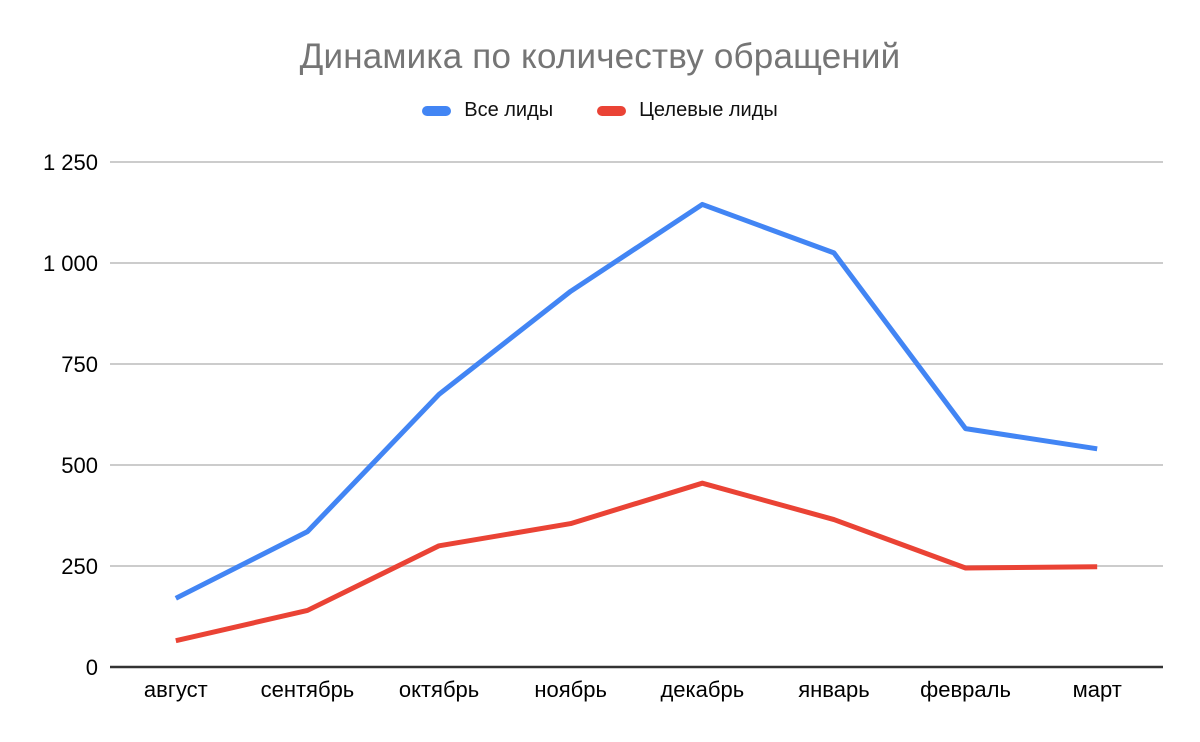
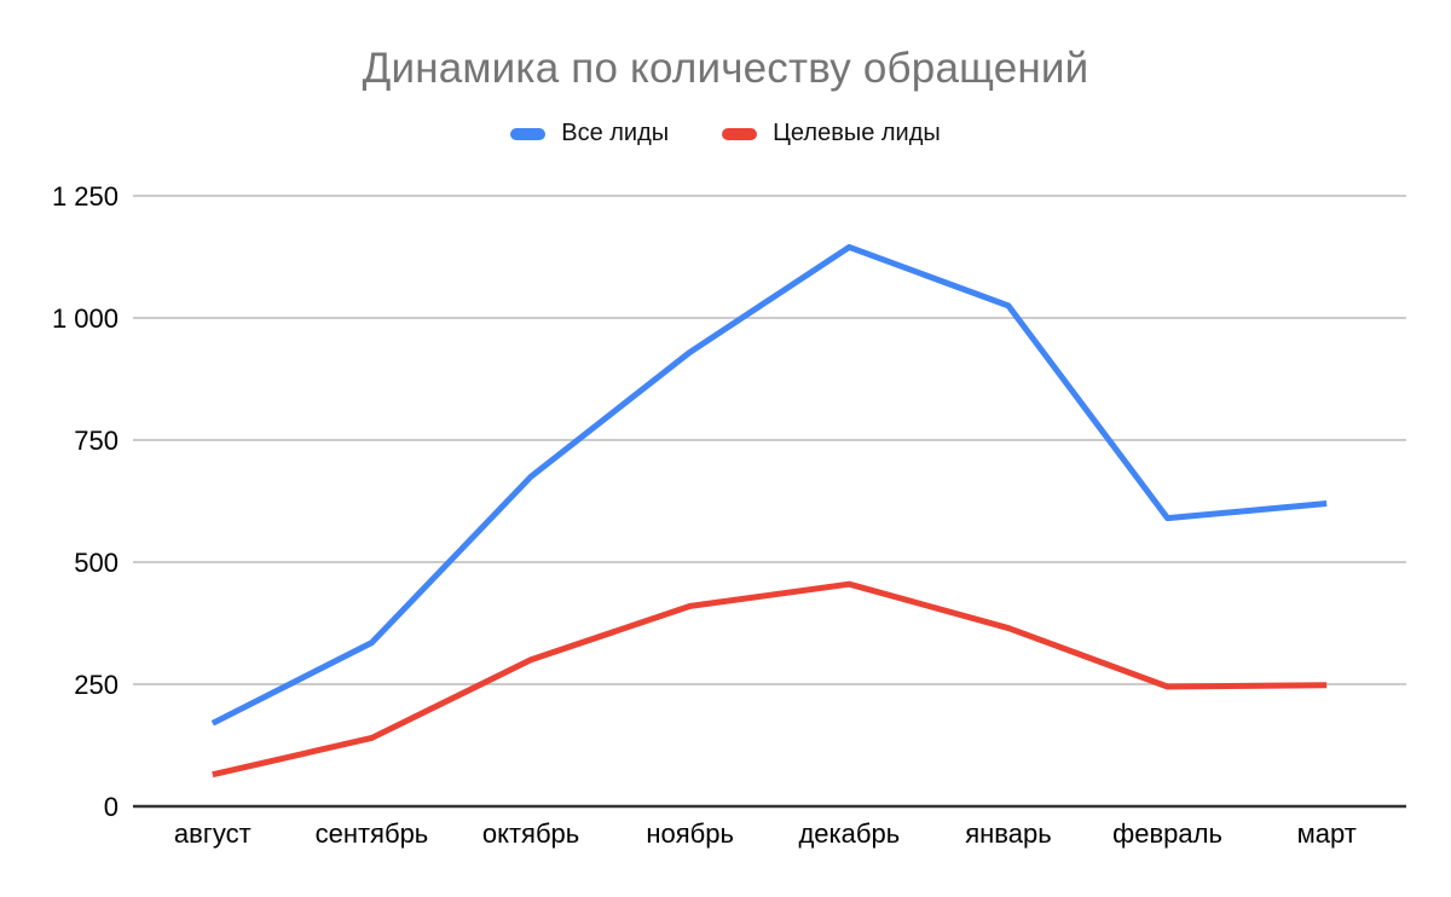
Целевые лиды/ноябрь: 360 -> 410
Все лиды/март: 540 -> 620
